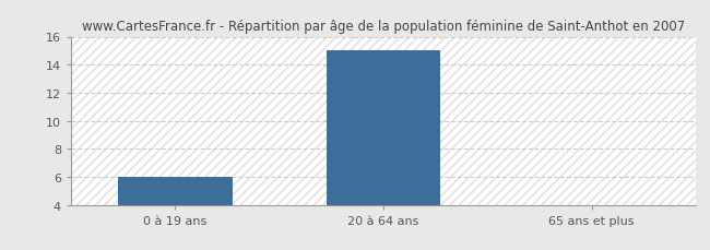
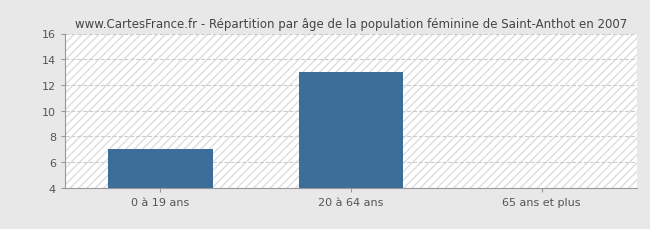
0 à 19 ans: 6 -> 7
20 à 64 ans: 15 -> 13
